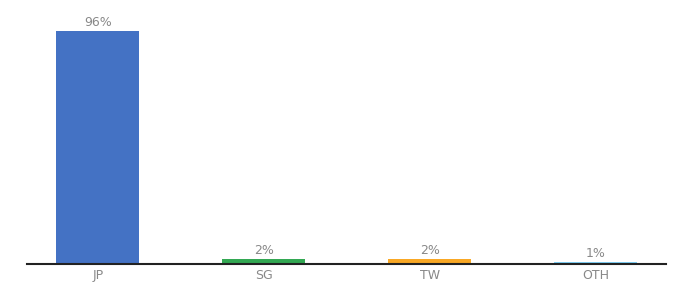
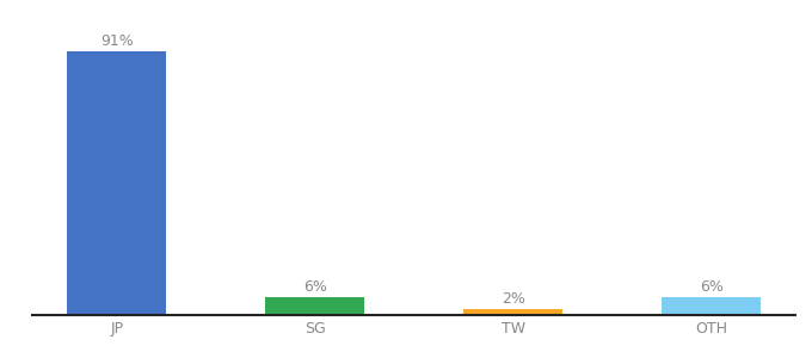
JP: 96% -> 91%
SG: 2% -> 6%
OTH: 1% -> 6%
